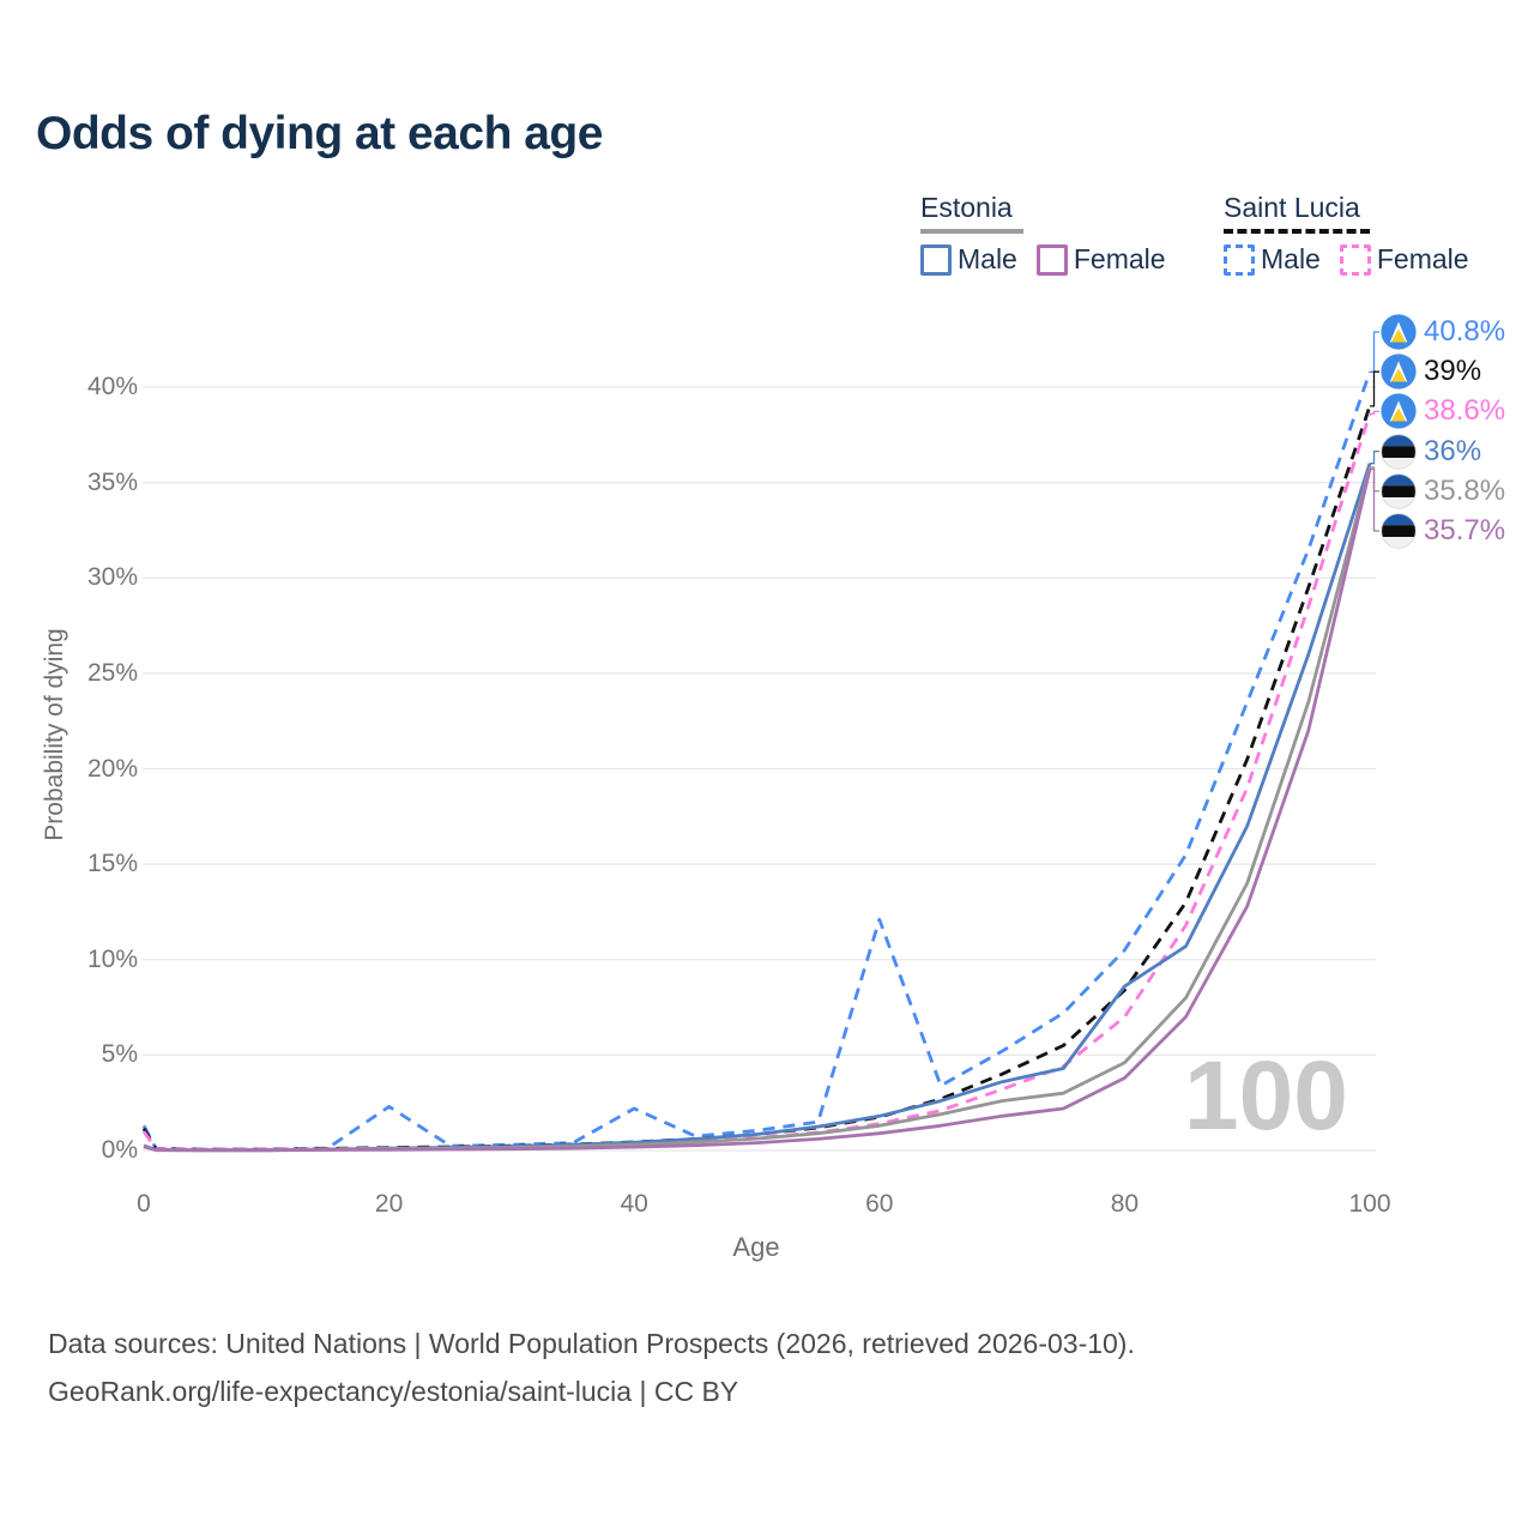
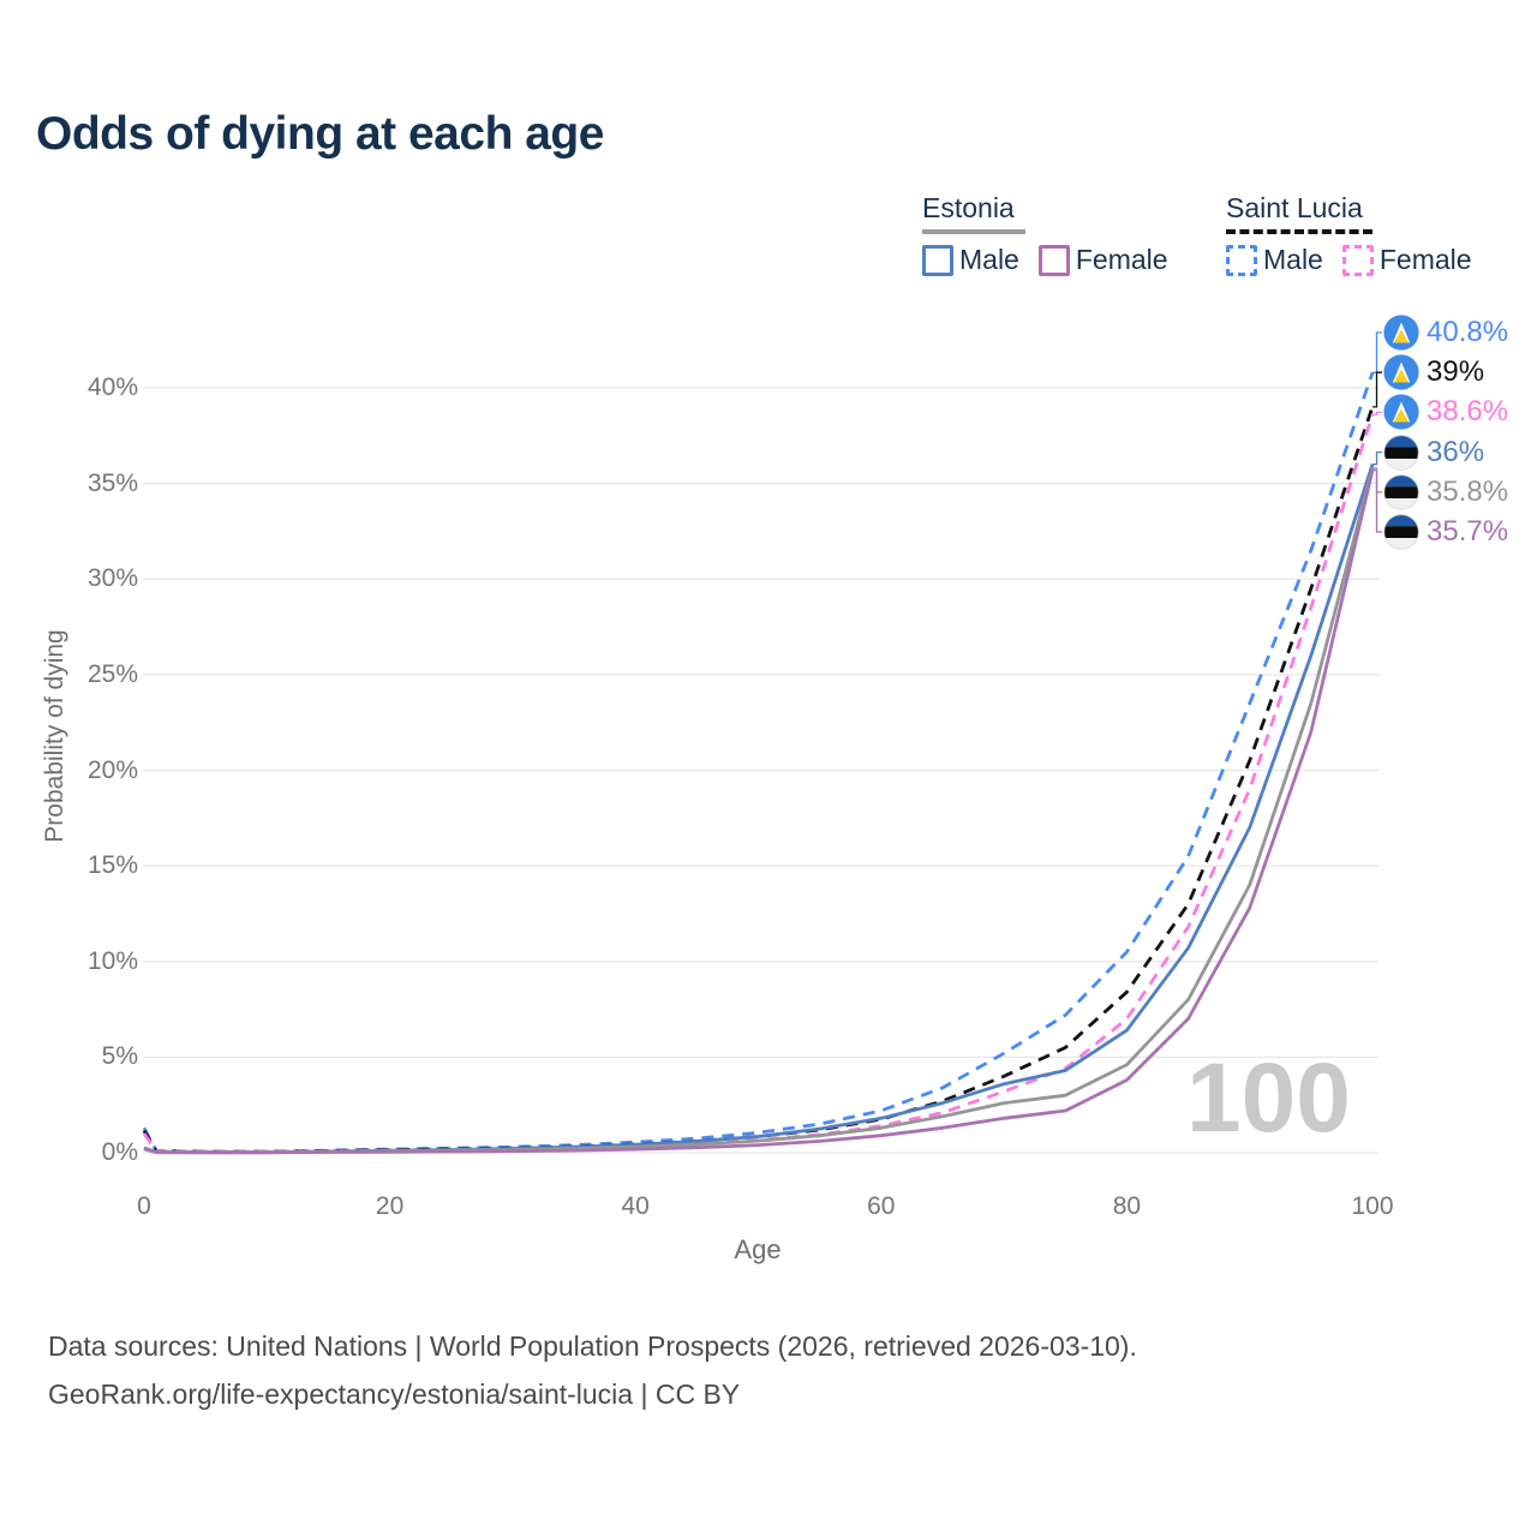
Saint Lucia Male/20: 2.3% -> 0.2%
Saint Lucia Male/40: 2.2% -> 0.6%
Saint Lucia Male/60: 12.1% -> 2.2%
Estonia Male/80: 8.6% -> 6.4%
